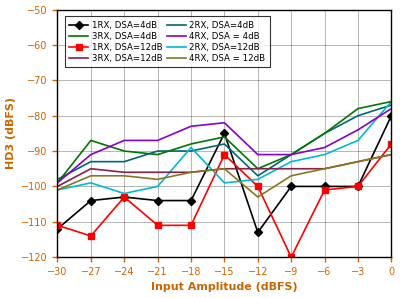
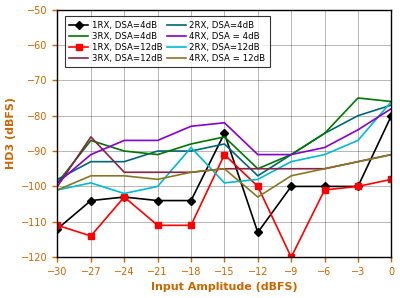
3RX, DSA=12dB/−27: -95 -> -86
3RX, DSA=4dB/−3: -78 -> -75
1RX, DSA=12dB/0: -88 -> -98
